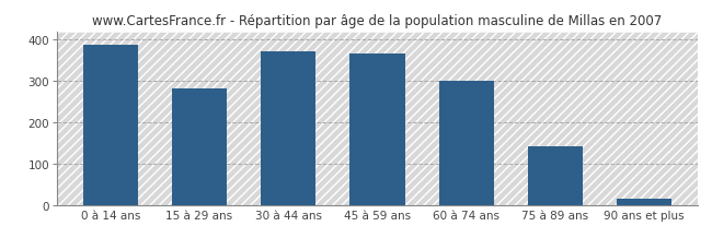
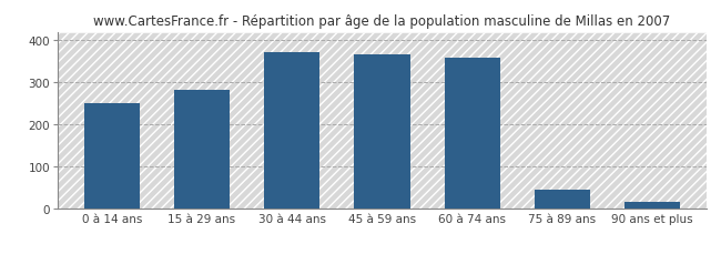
0 à 14 ans: 388 -> 250
60 à 74 ans: 301 -> 360
75 à 89 ans: 143 -> 45
